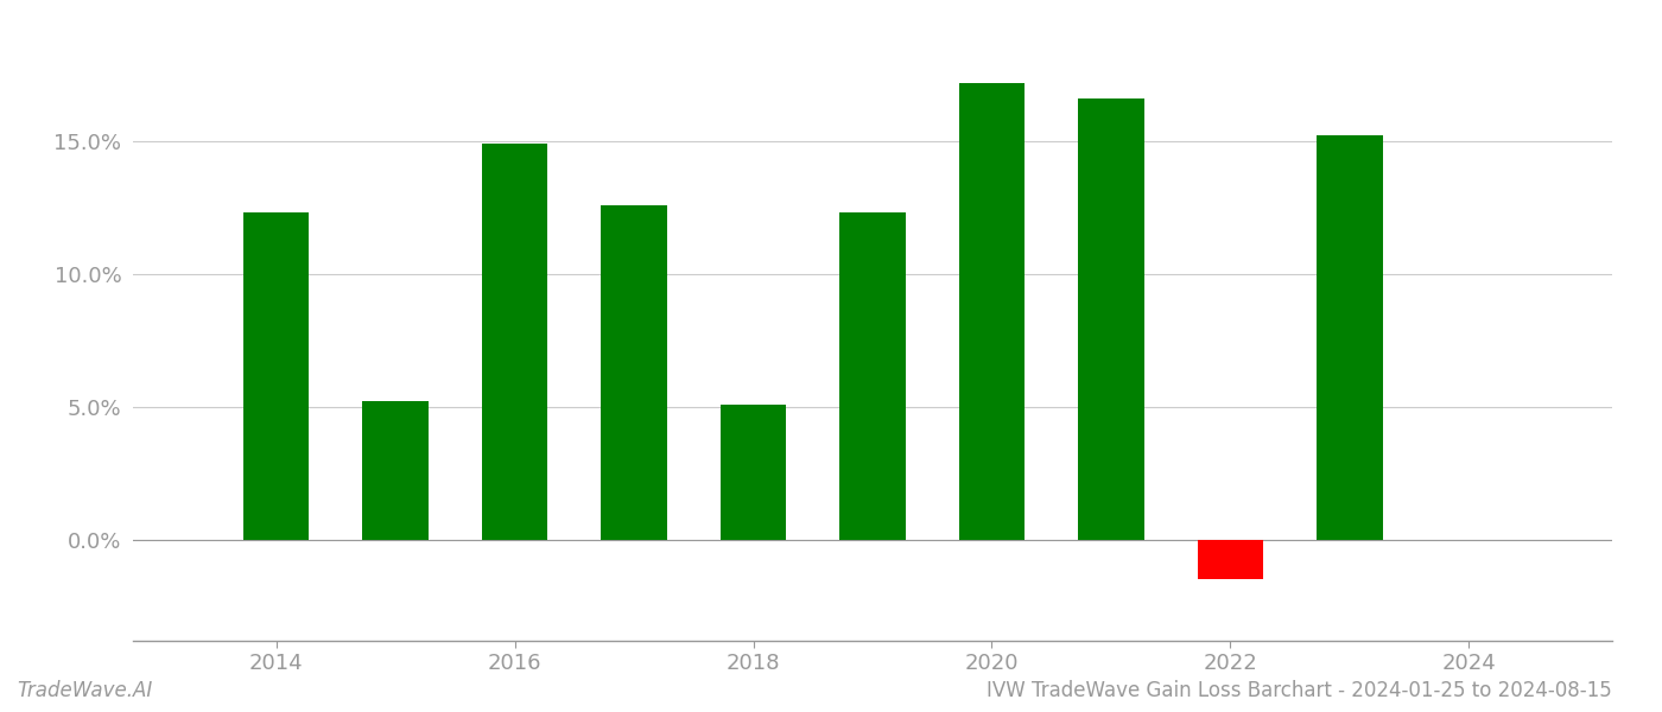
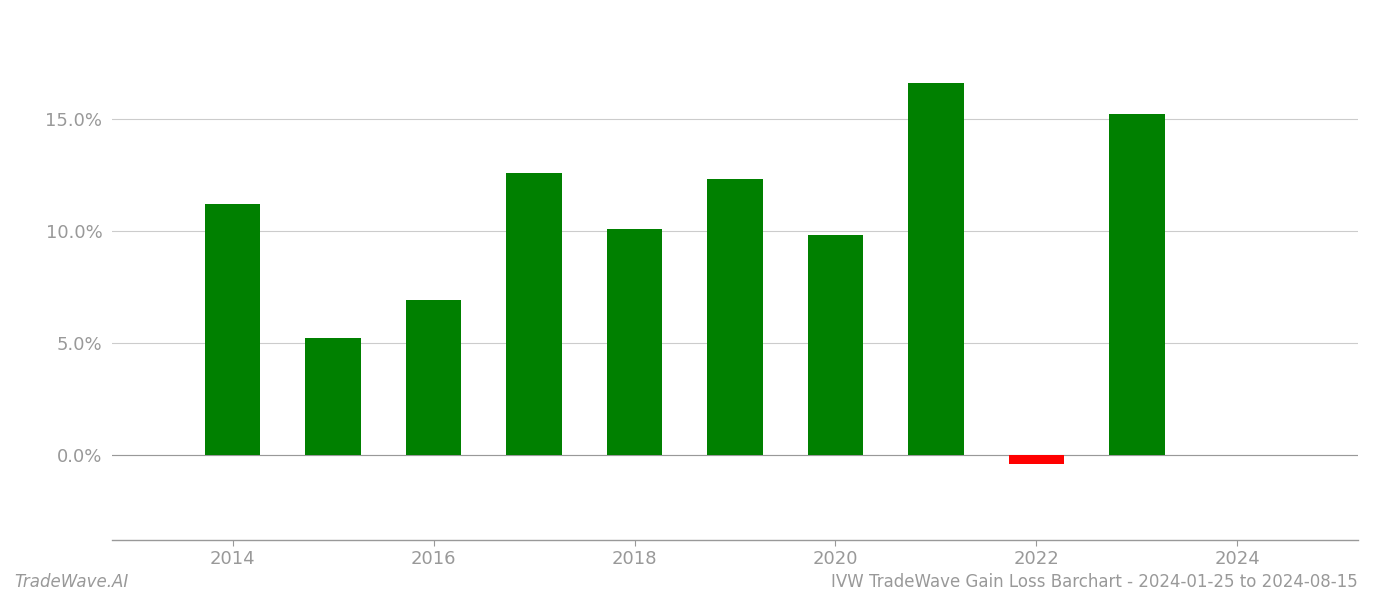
2014: 12.3% -> 11.2%
2016: 14.9% -> 6.9%
2018: 5.1% -> 10.1%
2020: 17.2% -> 9.8%
2022: -1.5% -> -0.4%
